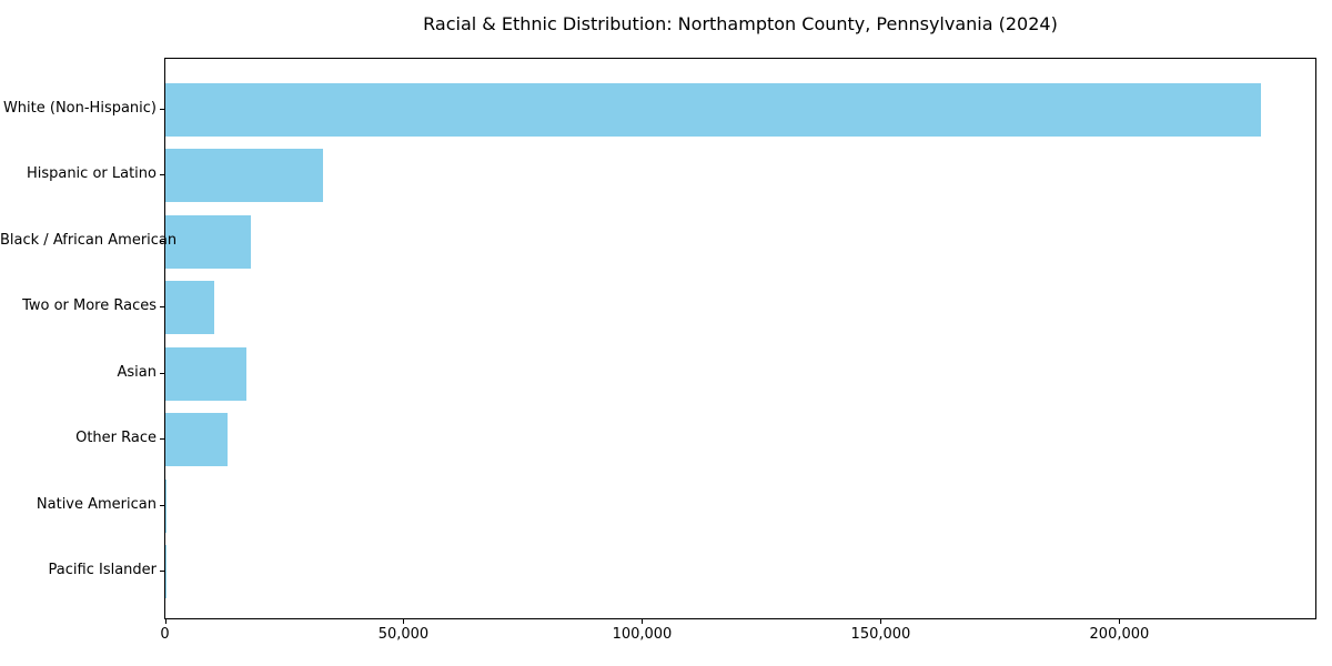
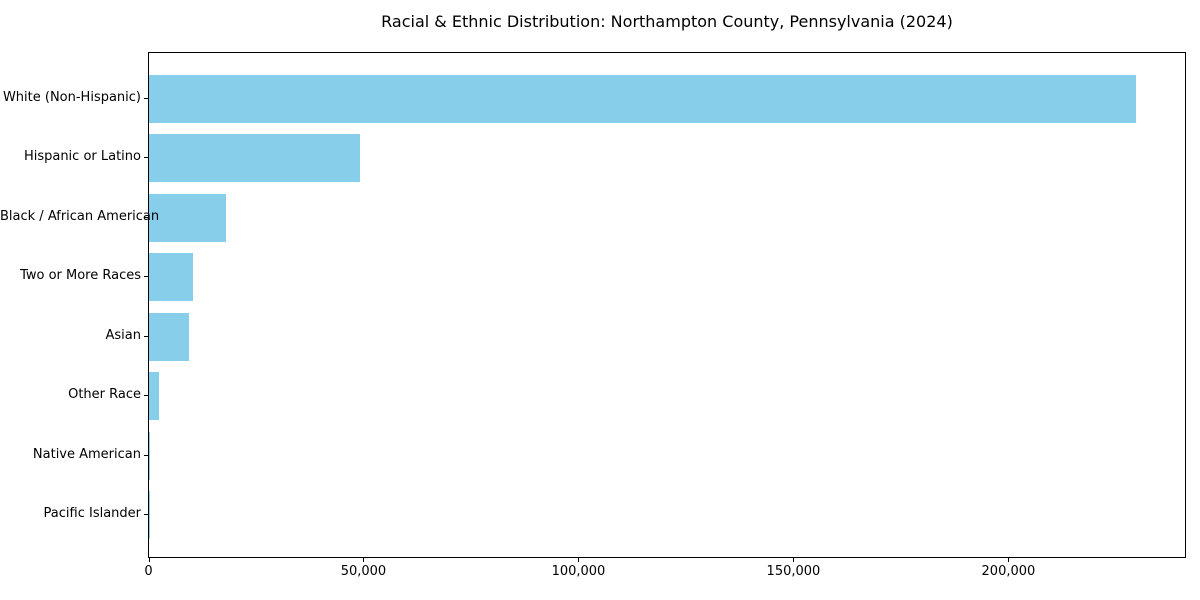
Hispanic or Latino: 33000 -> 49000
Asian: 17000 -> 9000
Other Race: 13000 -> 2000
